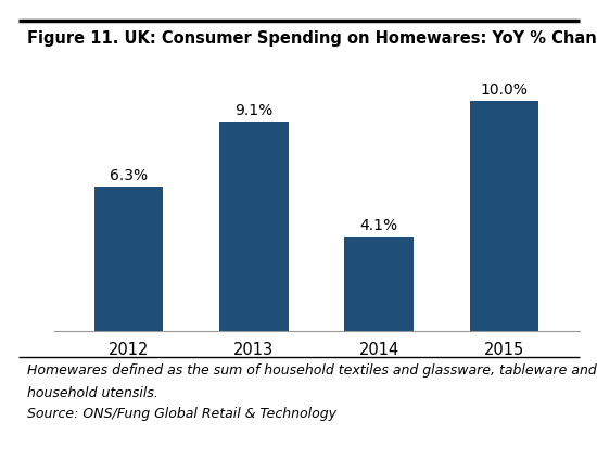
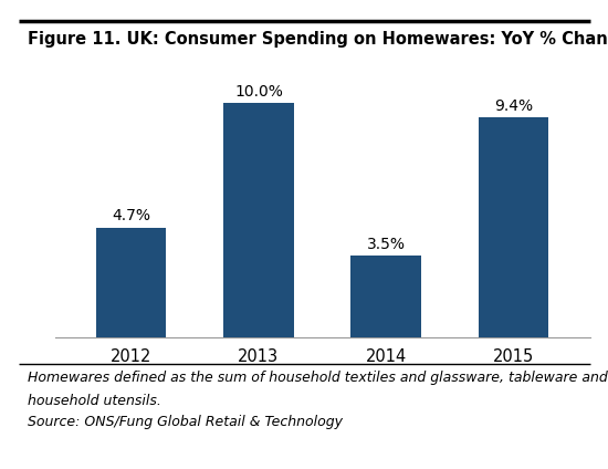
2012: 6.3% -> 4.7%
2013: 9.1% -> 10.0%
2014: 4.1% -> 3.5%
2015: 10.0% -> 9.4%
